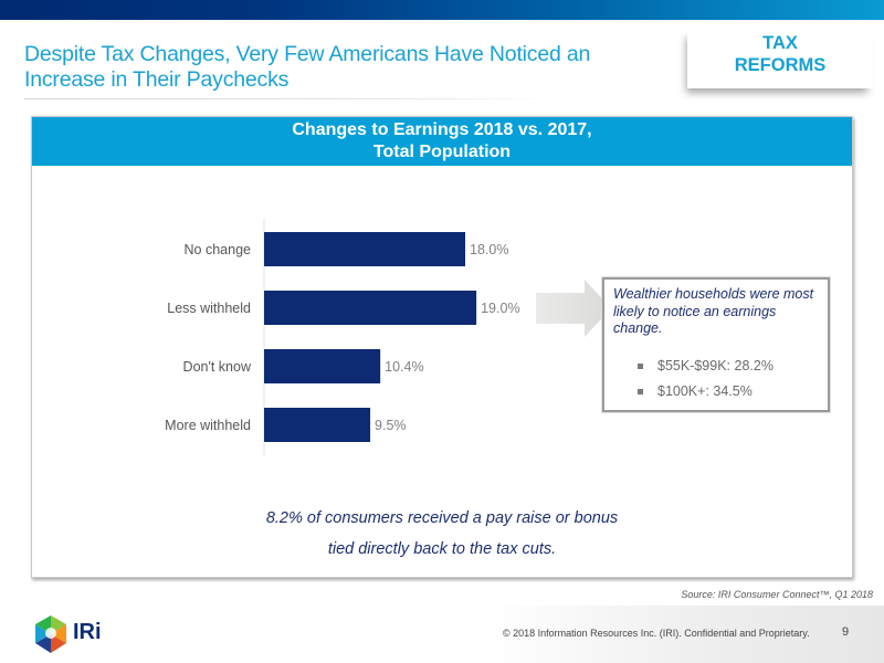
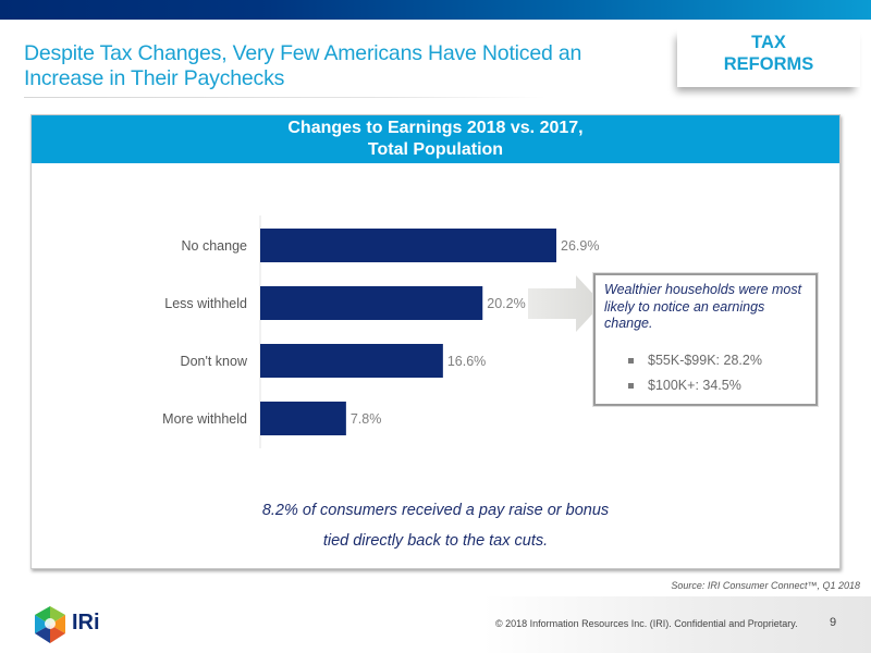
No change: 18.0% -> 26.9%
Less withheld: 19.0% -> 20.2%
Don't know: 10.4% -> 16.6%
More withheld: 9.5% -> 7.8%
